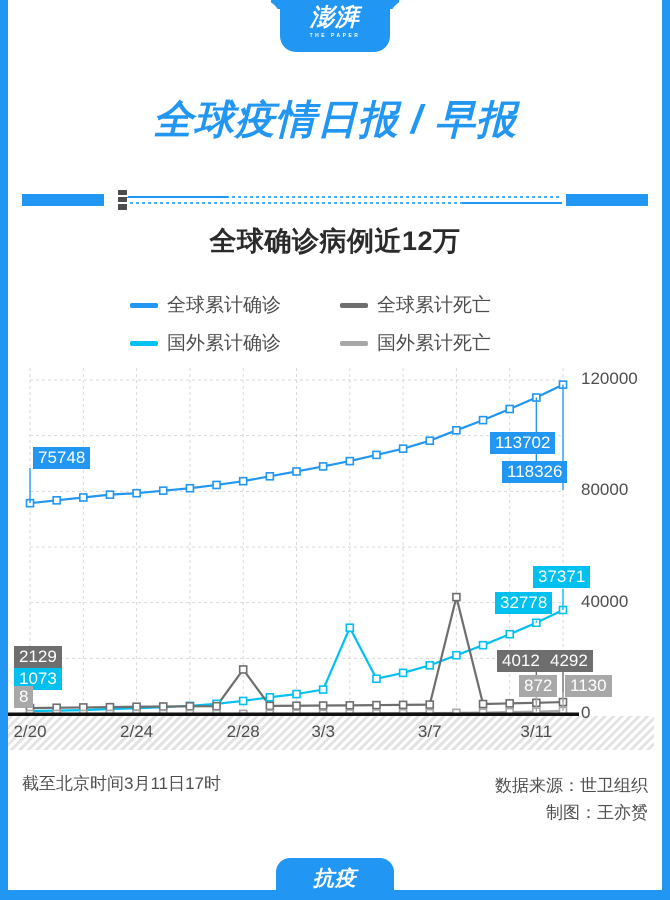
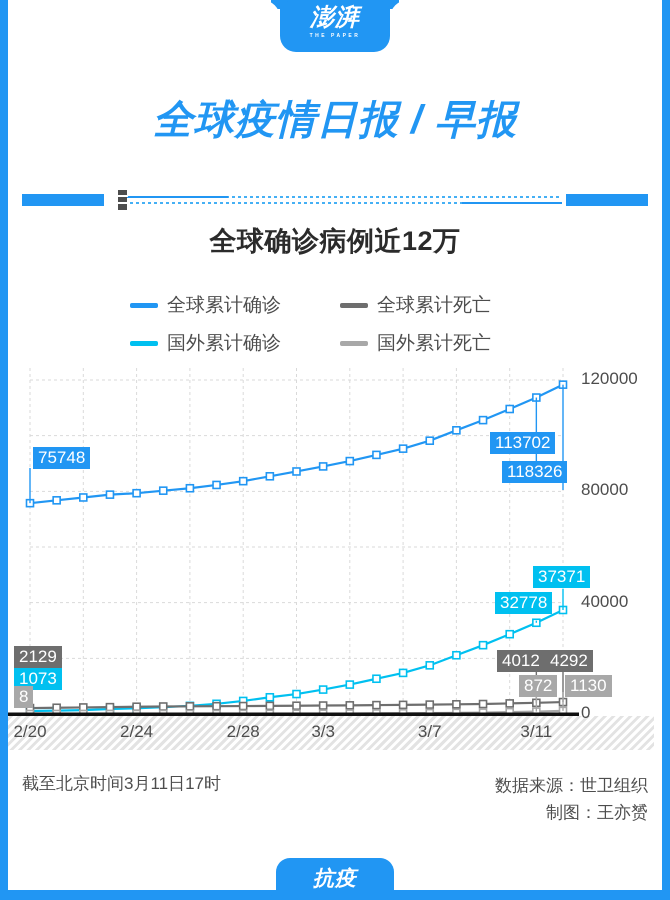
全球累计死亡/2/28: 16000 -> 3000
国外累计确诊/3/3: 31000 -> 11000
全球累计死亡/3/7: 42000 -> 3000
